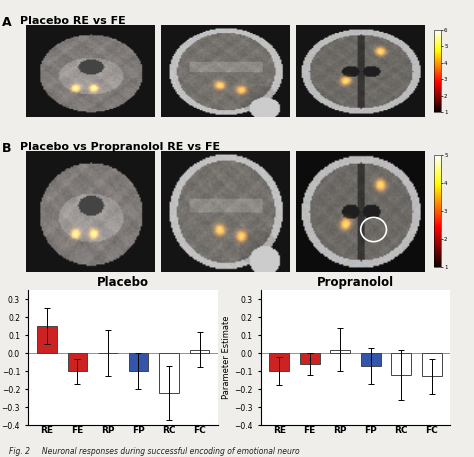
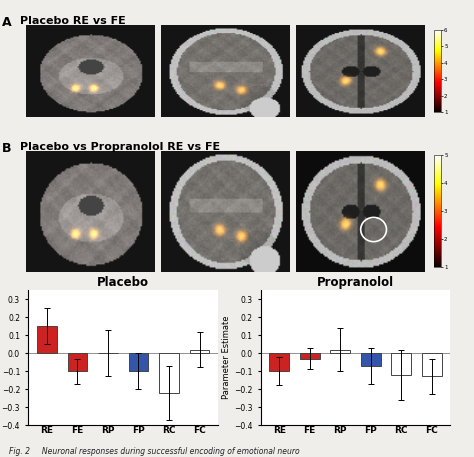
Propranolol/FE: -0.06 -> -0.03
